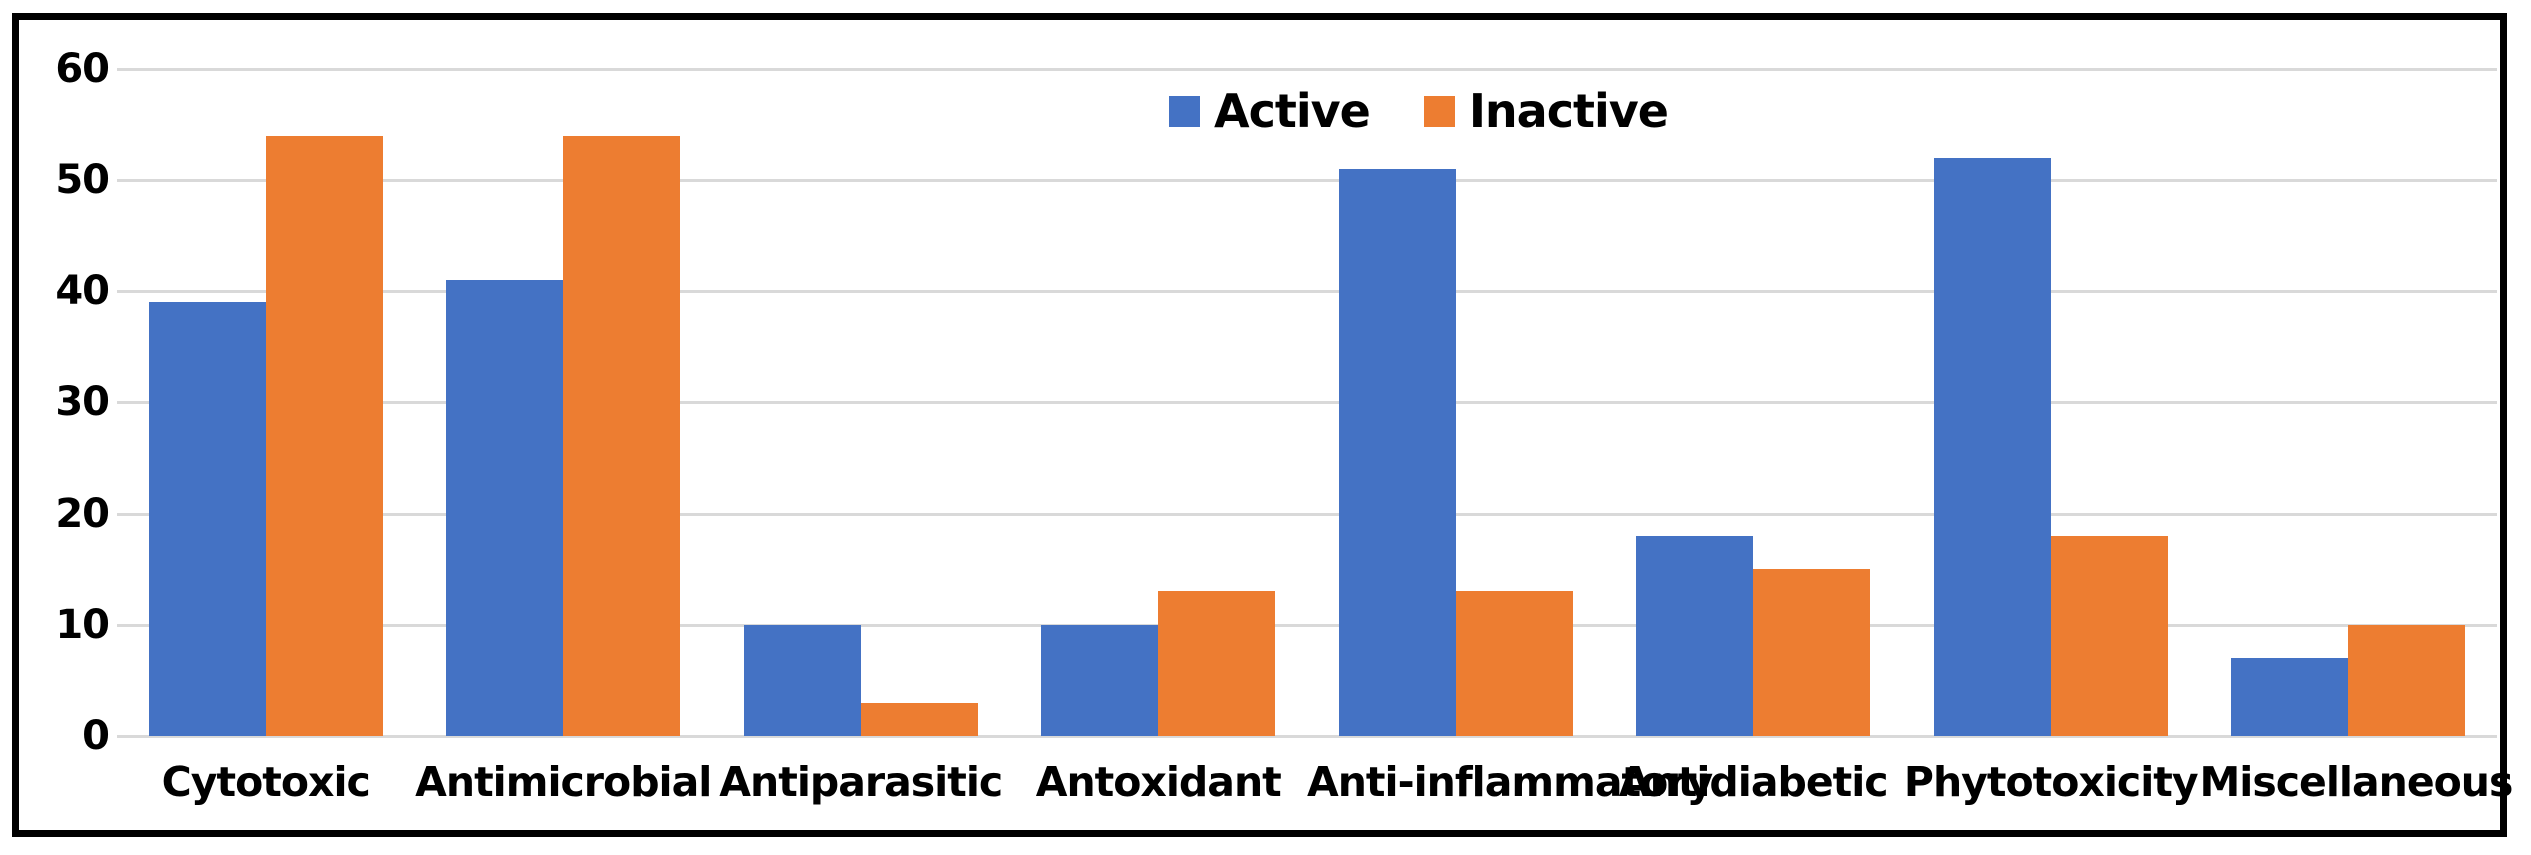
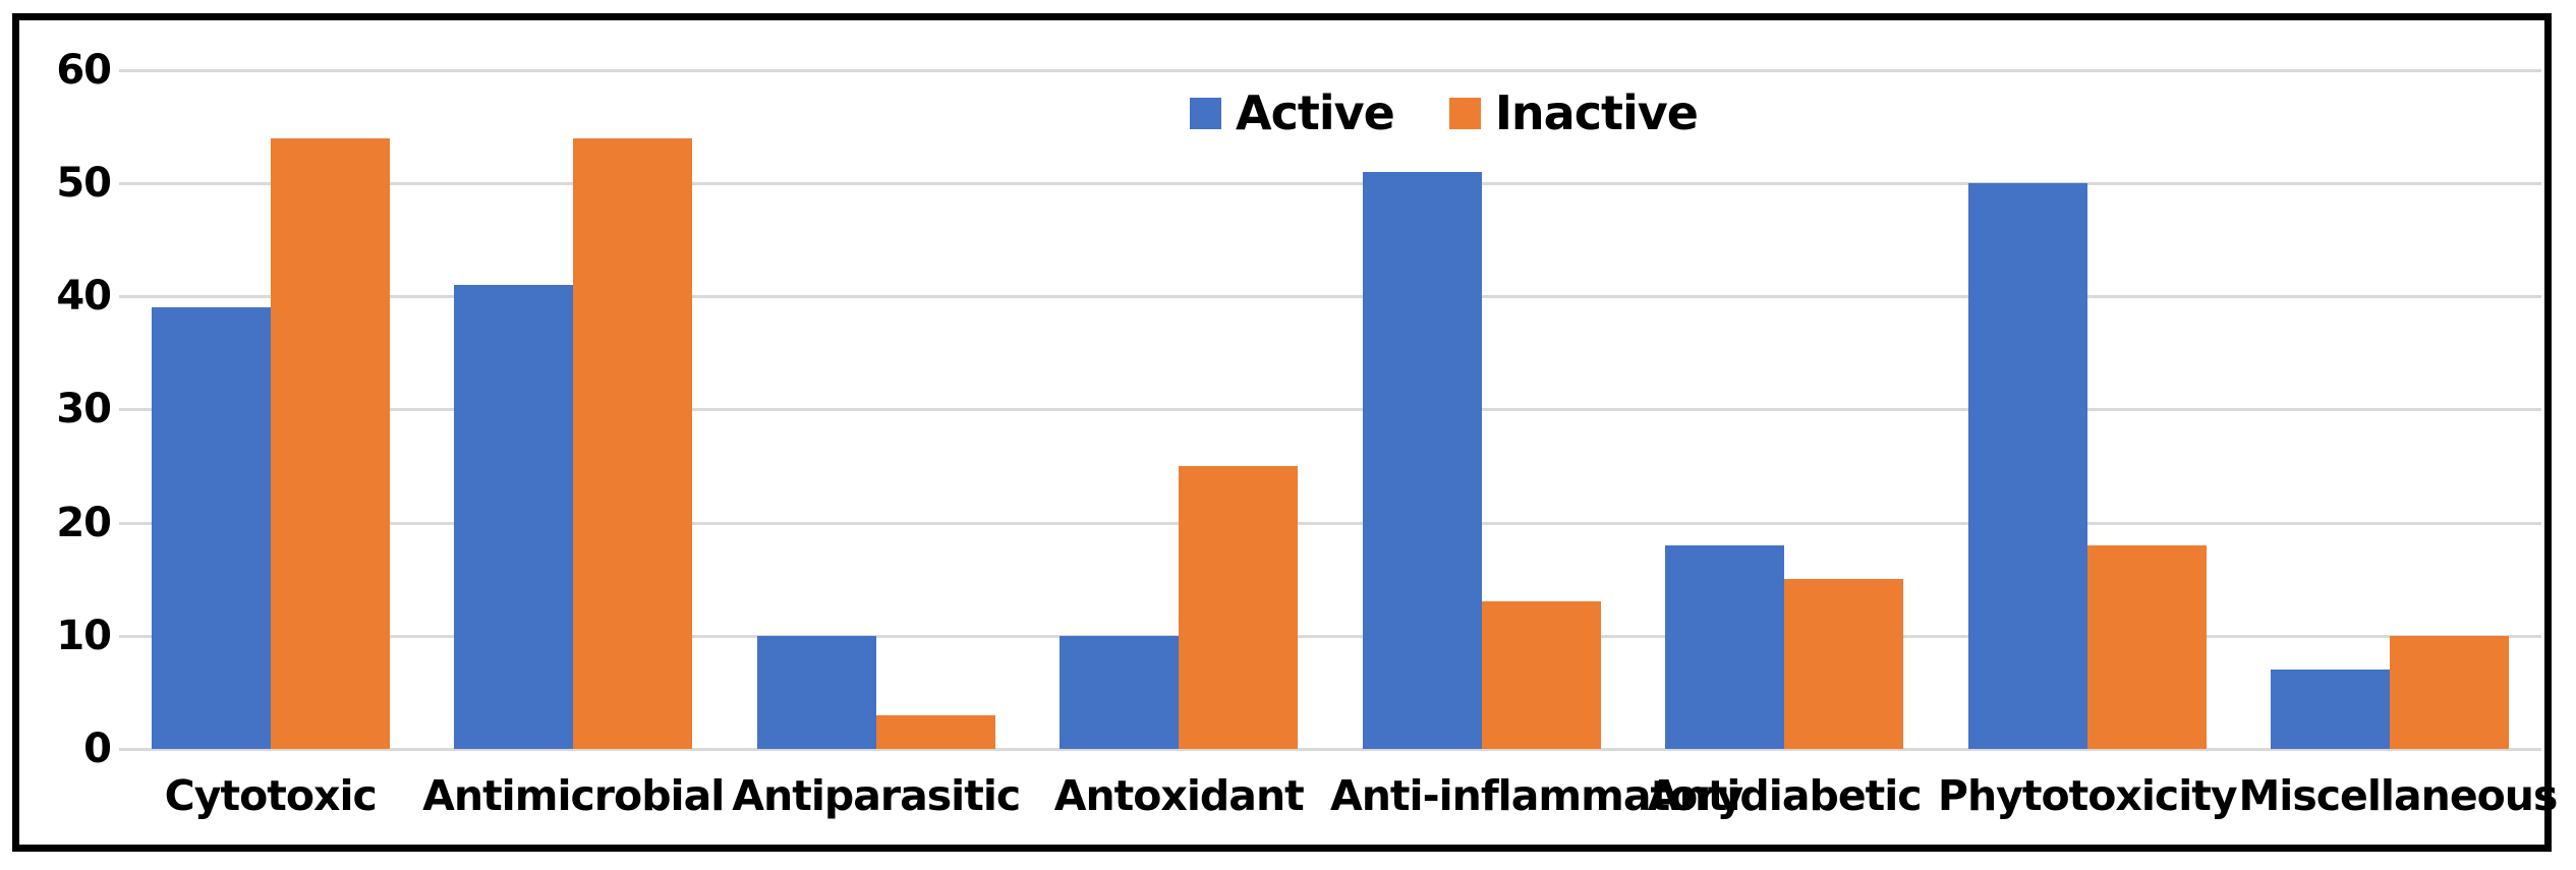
Inactive/Antoxidant: 13 -> 25
Active/Phytotoxicity: 52 -> 50
